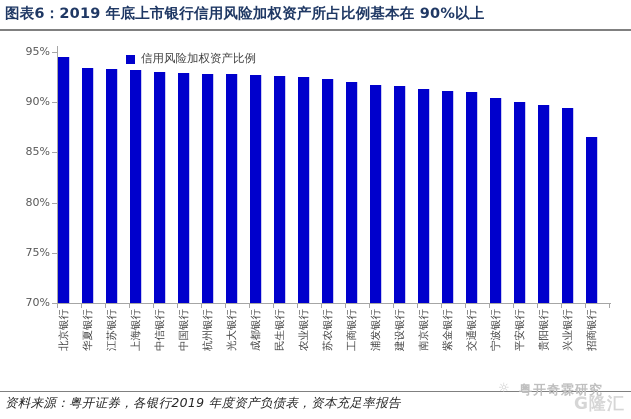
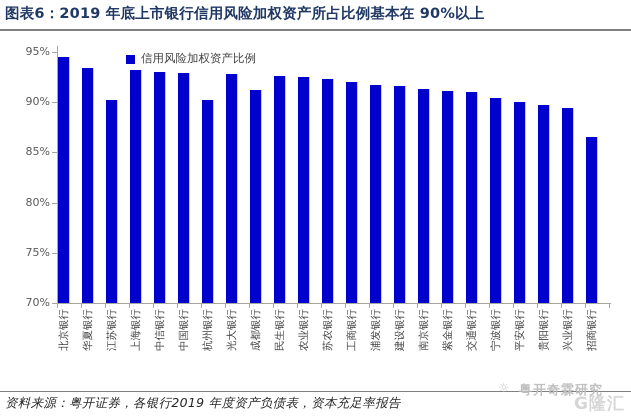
江苏银行: 93.3% -> 90.2%
杭州银行: 92.8% -> 90.2%
成都银行: 92.7% -> 91.2%
